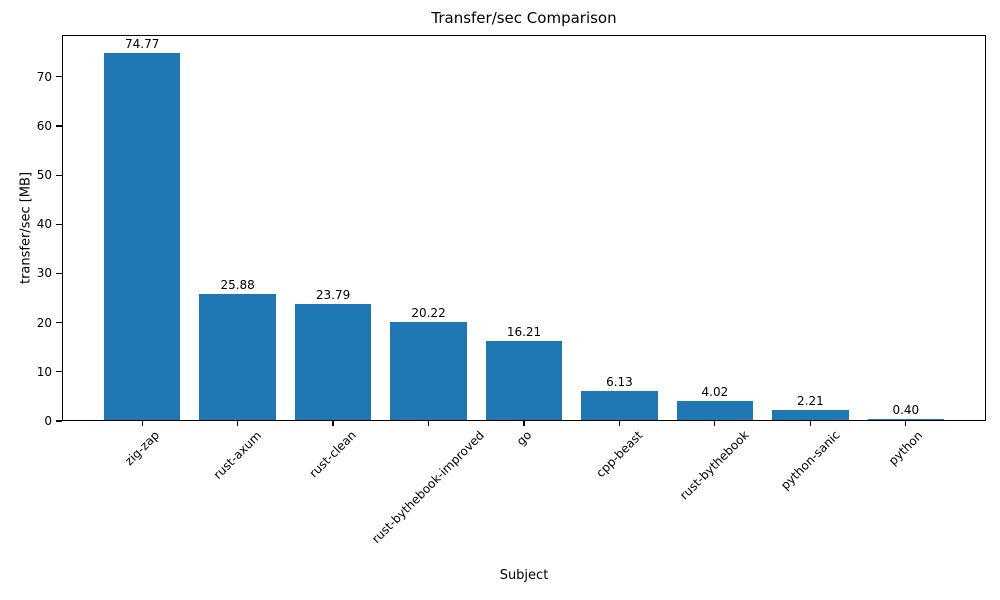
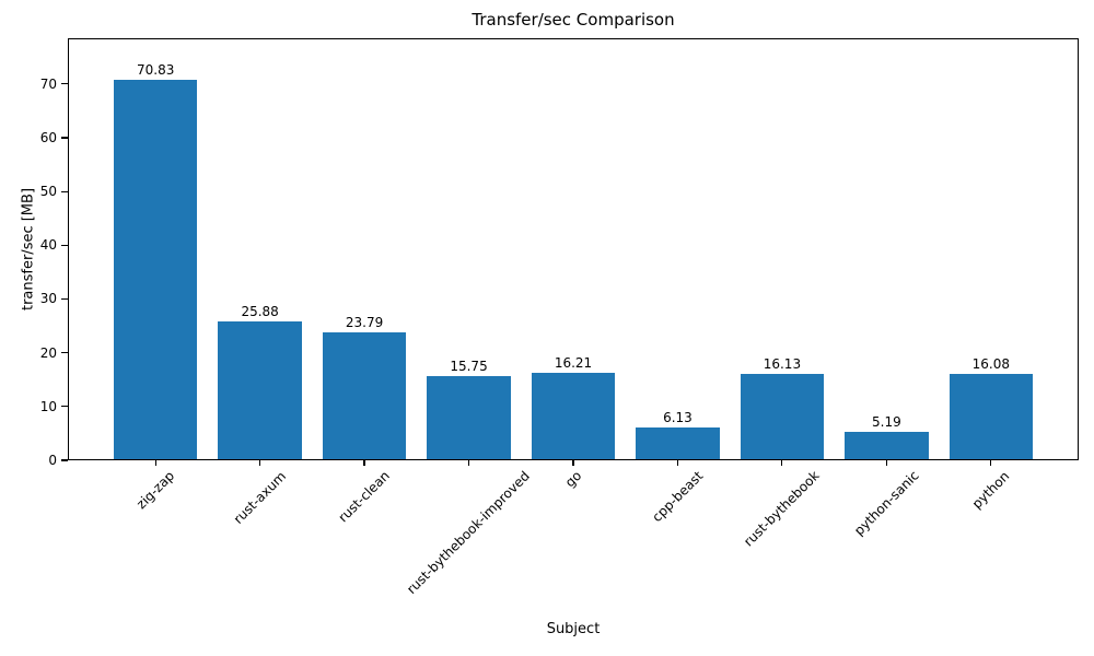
zig-zap: 74.77 -> 70.83
rust-bythebook-improved: 20.22 -> 15.75
rust-bythebook: 4.02 -> 16.13
python-sanic: 2.21 -> 5.19
python: 0.40 -> 16.08
